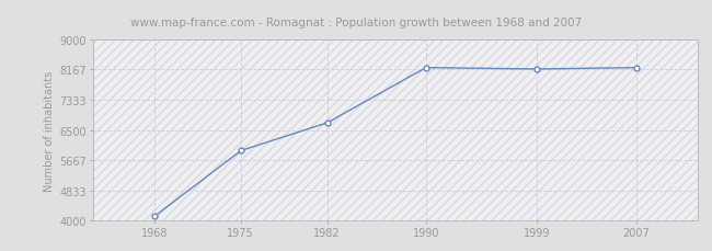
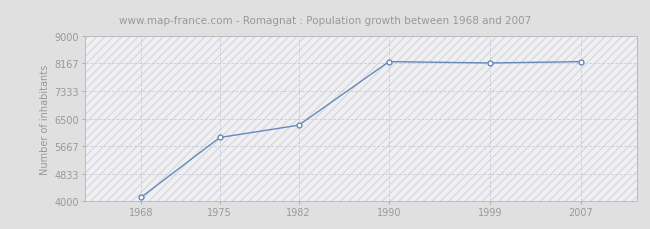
1982: 6700 -> 6300
